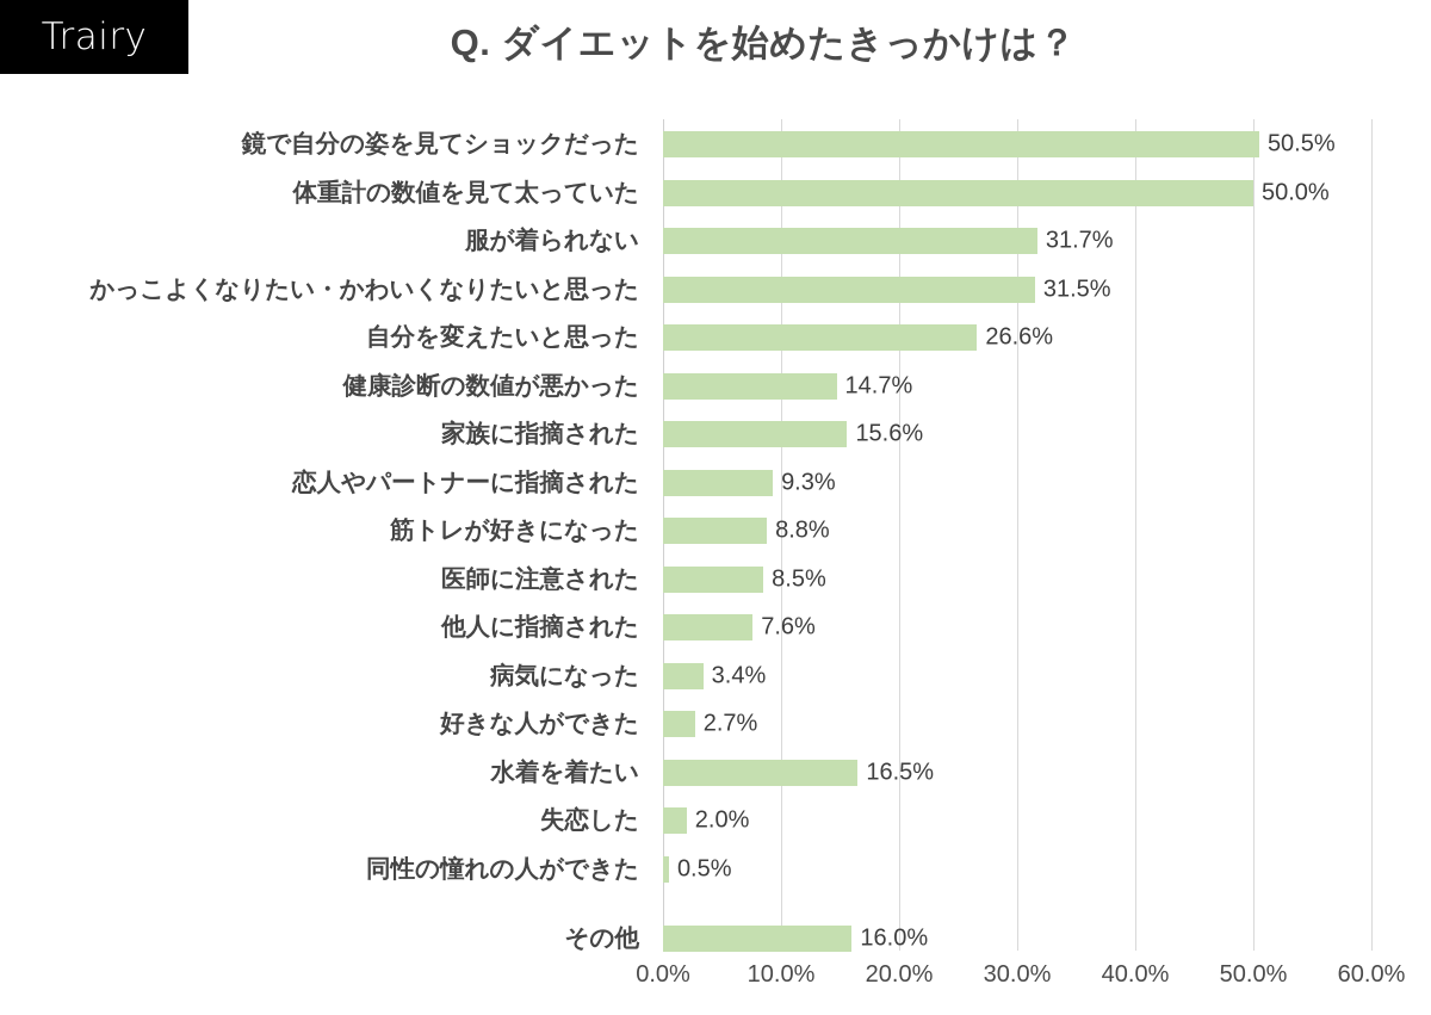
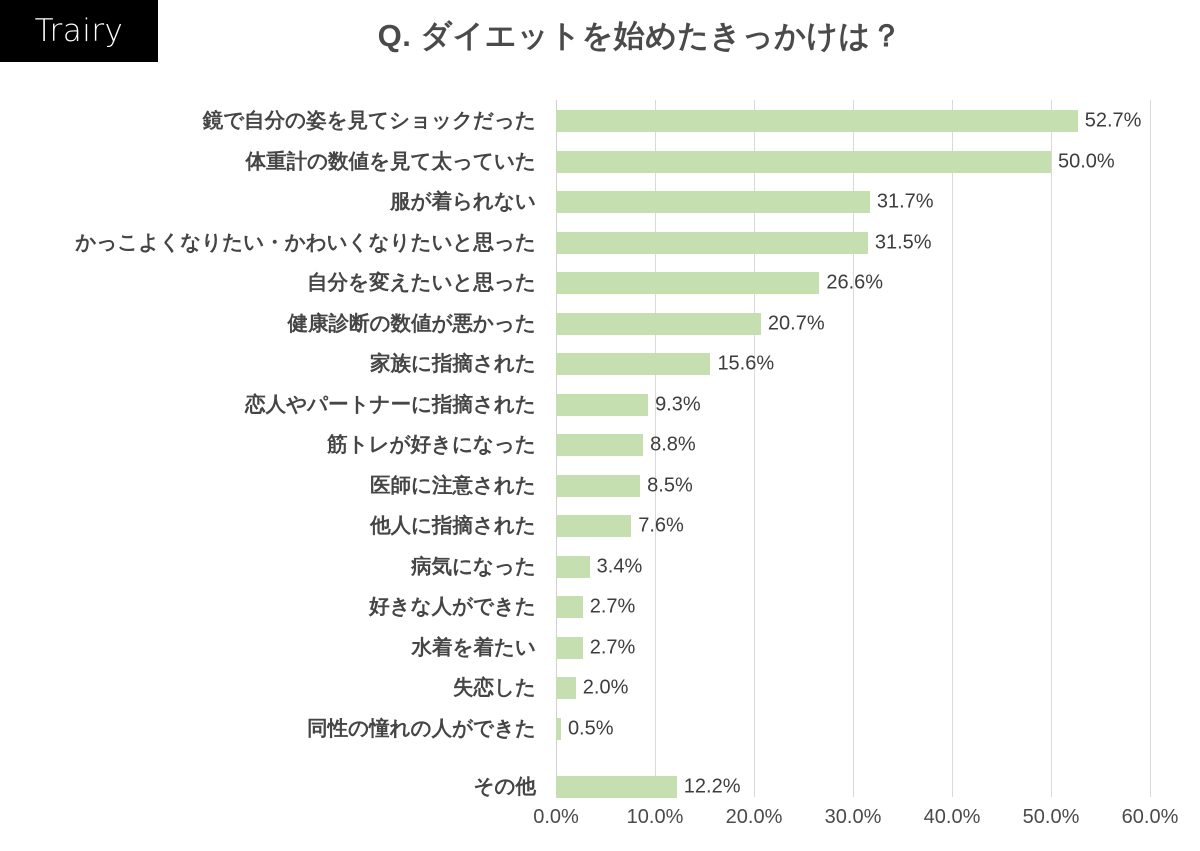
鏡で自分の姿を見てショックだった: 50.5% -> 52.7%
健康診断の数値が悪かった: 14.7% -> 20.7%
水着を着たい: 16.5% -> 2.7%
その他: 16.0% -> 12.2%
